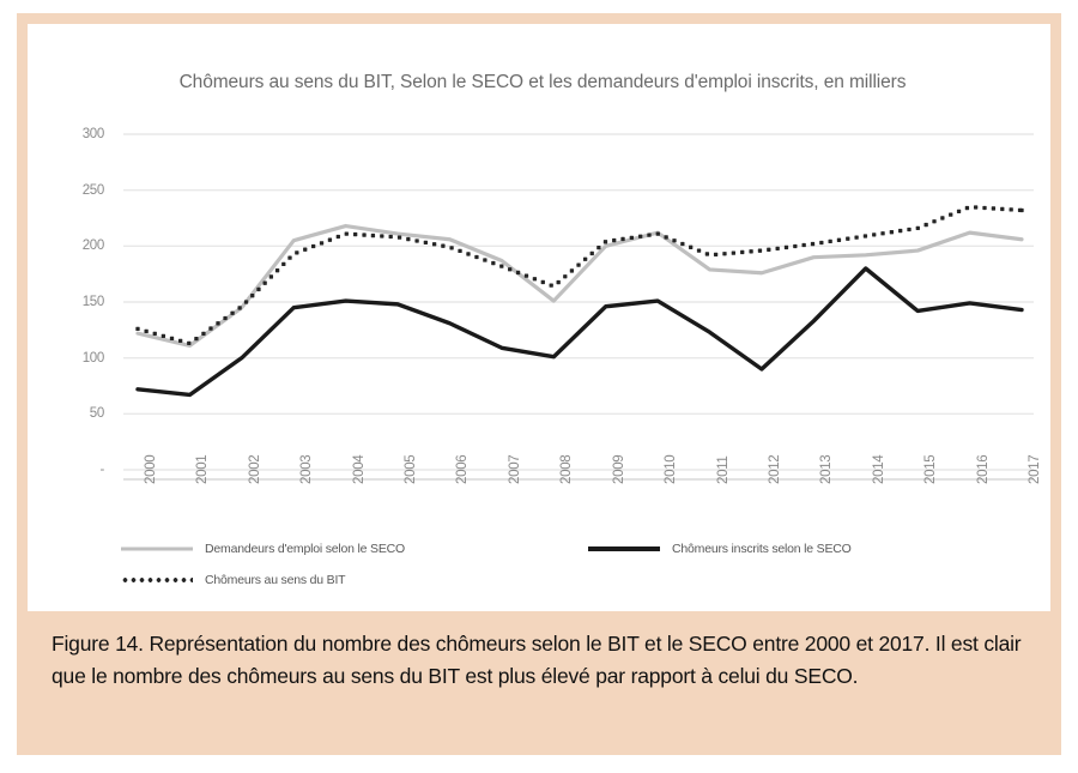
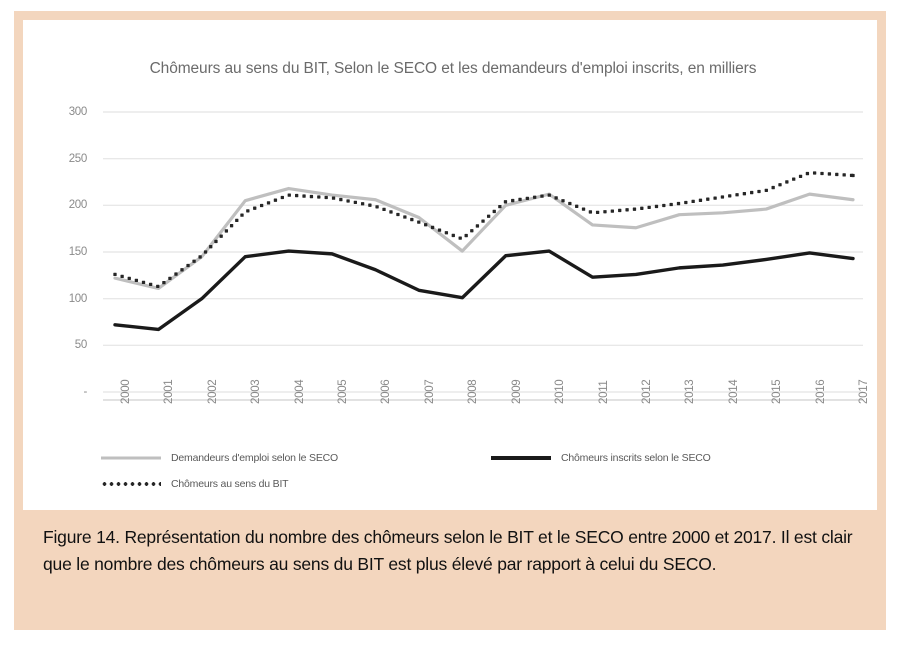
Chômeurs inscrits selon le SECO/2012: 90 -> 130
Chômeurs inscrits selon le SECO/2014: 180 -> 140
